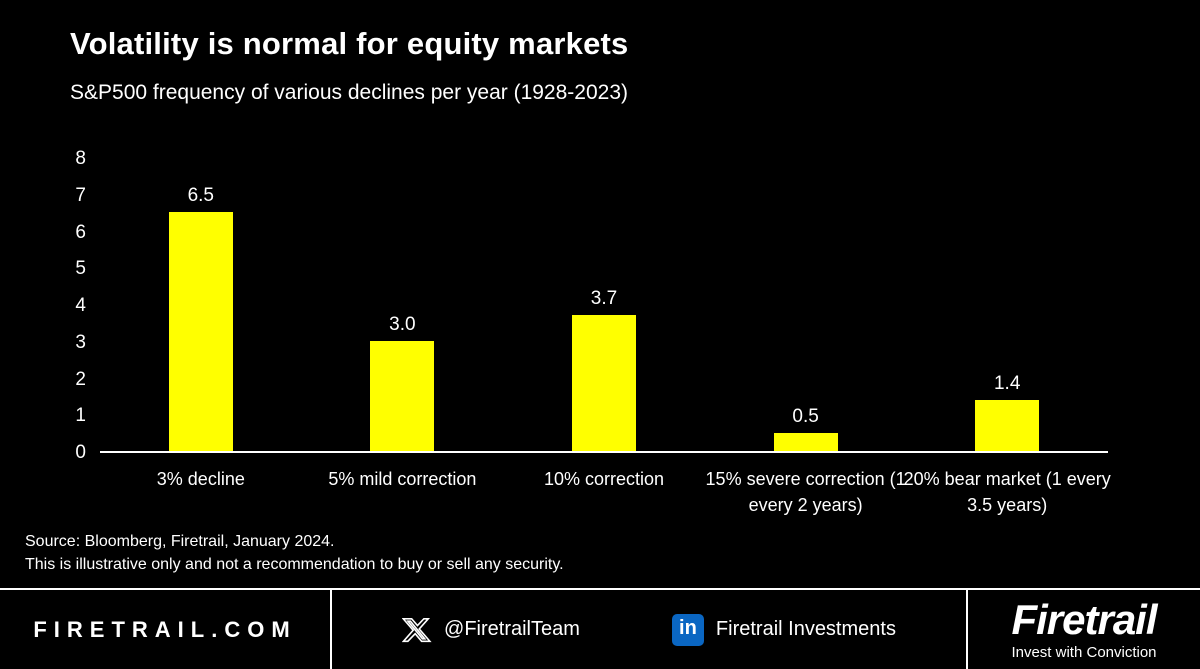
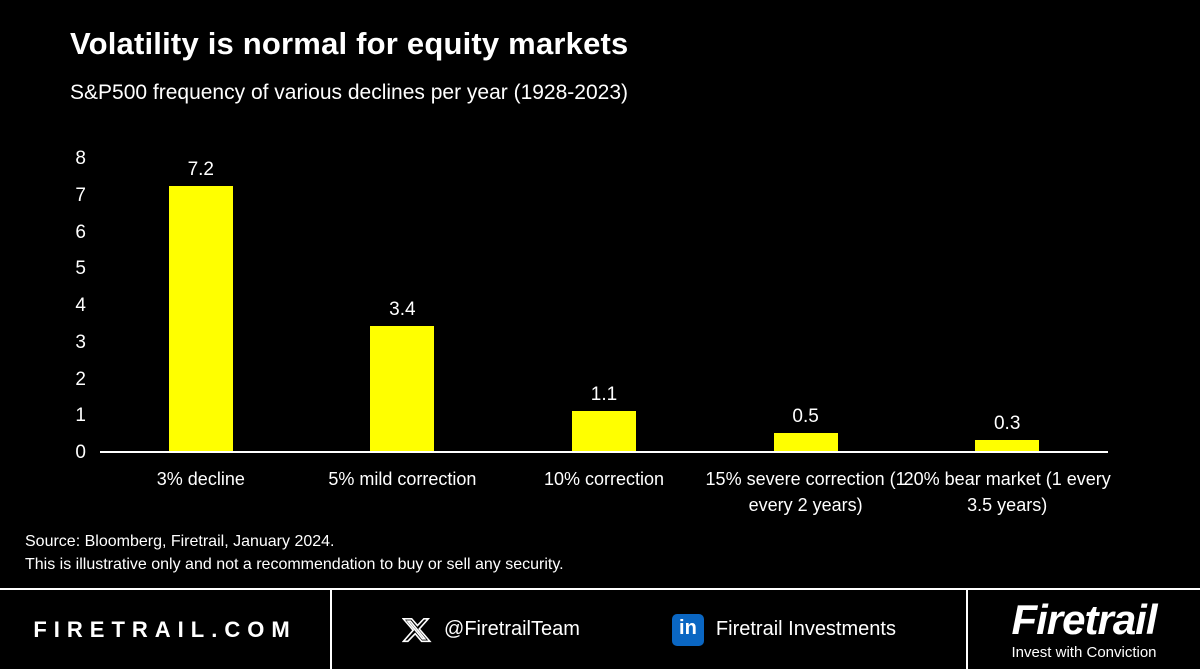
3% decline: 6.5 -> 7.2
5% mild correction: 3.0 -> 3.4
10% correction: 3.7 -> 1.1
20% bear market (1 every 3.5 years): 1.4 -> 0.3
